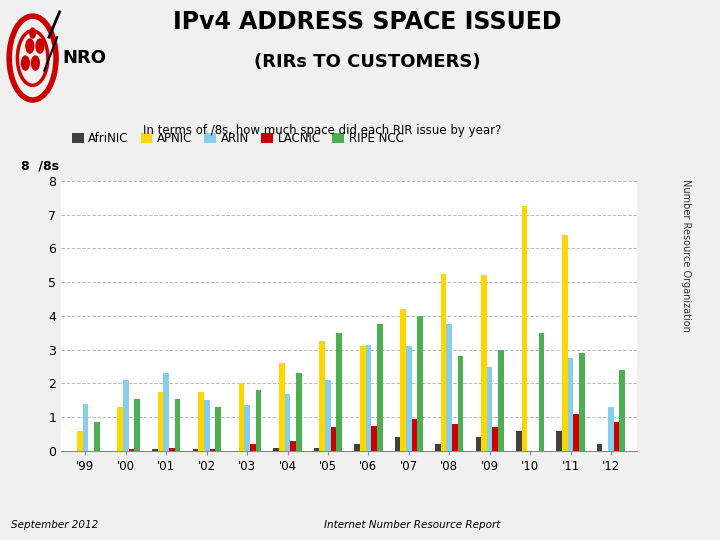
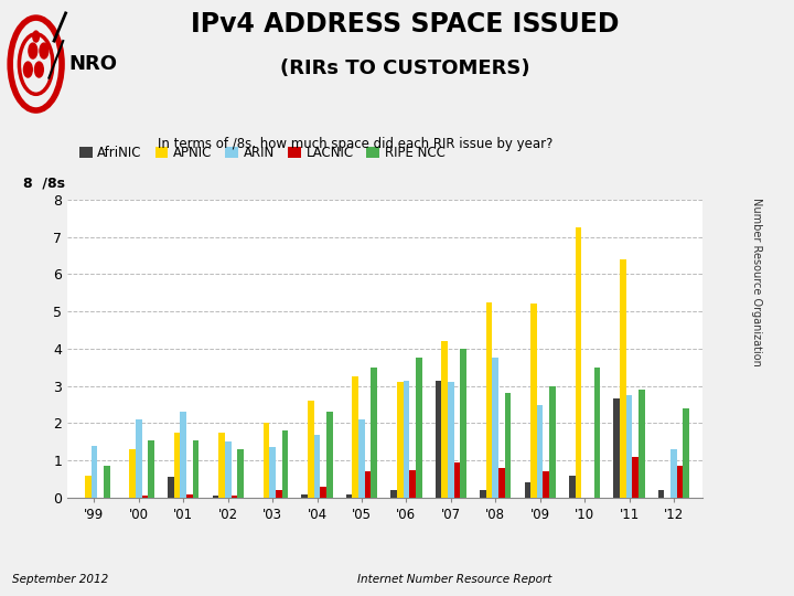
AfriNIC/'01: 0.05 -> 0.55
AfriNIC/'07: 0.40 -> 3.15
AfriNIC/'11: 0.60 -> 2.65
